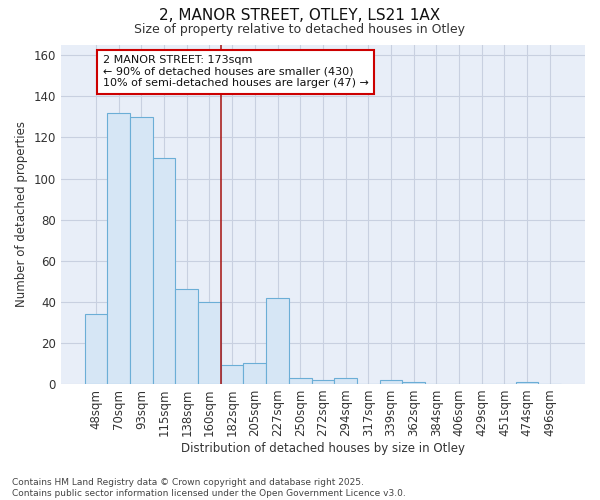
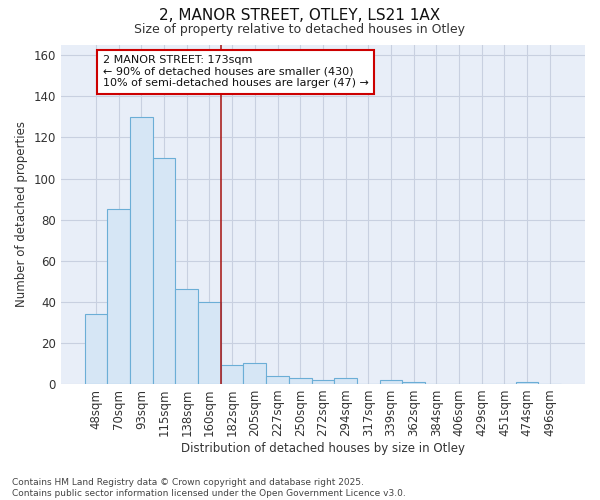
70sqm: 132 -> 85
227sqm: 42 -> 4
